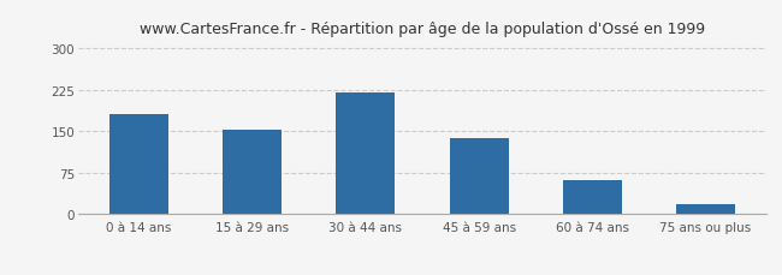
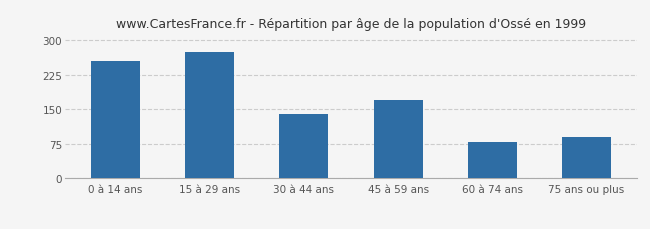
0 à 14 ans: 182 -> 255
15 à 29 ans: 153 -> 275
30 à 44 ans: 220 -> 140
45 à 59 ans: 138 -> 170
60 à 74 ans: 62 -> 80
75 ans ou plus: 18 -> 90
